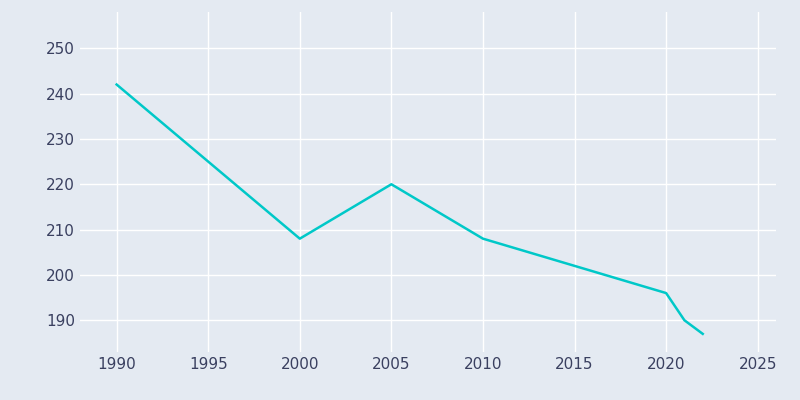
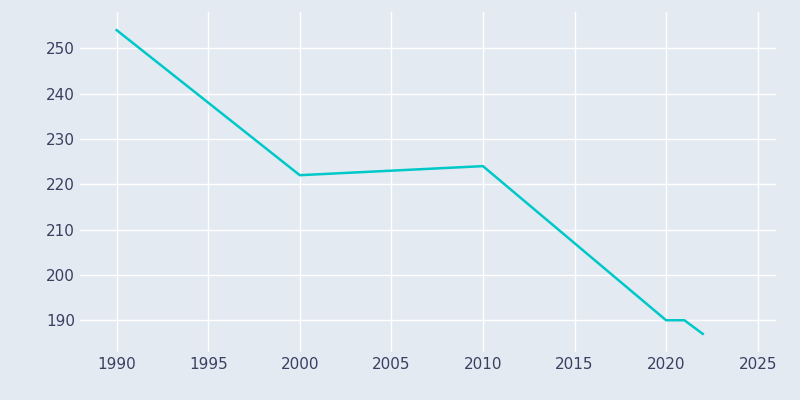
1990: 242 -> 254
2000: 208 -> 222
2005: 220 -> 223
2010: 208 -> 224
2020: 196 -> 190
